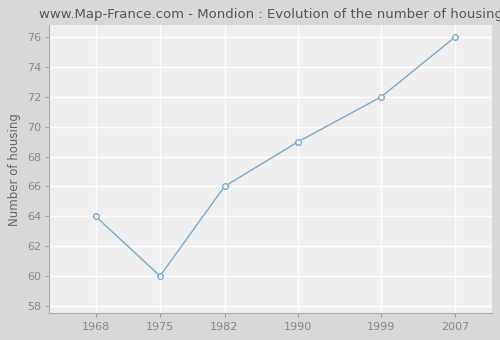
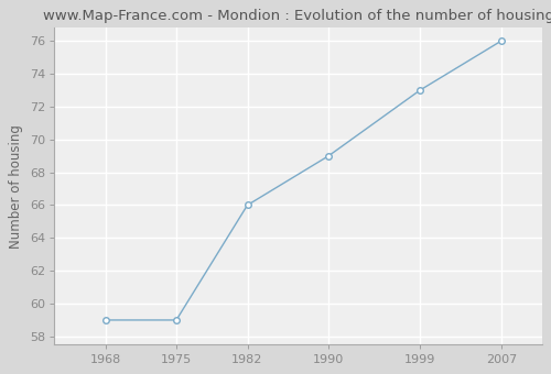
1968: 64 -> 59
1975: 60 -> 59
1999: 72 -> 73
